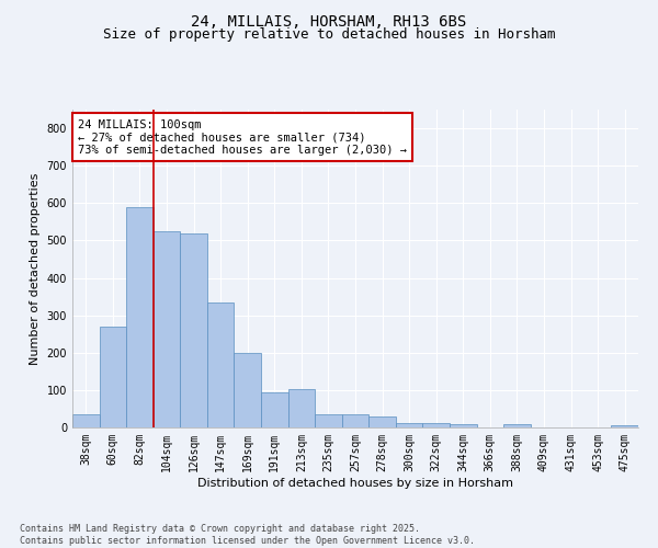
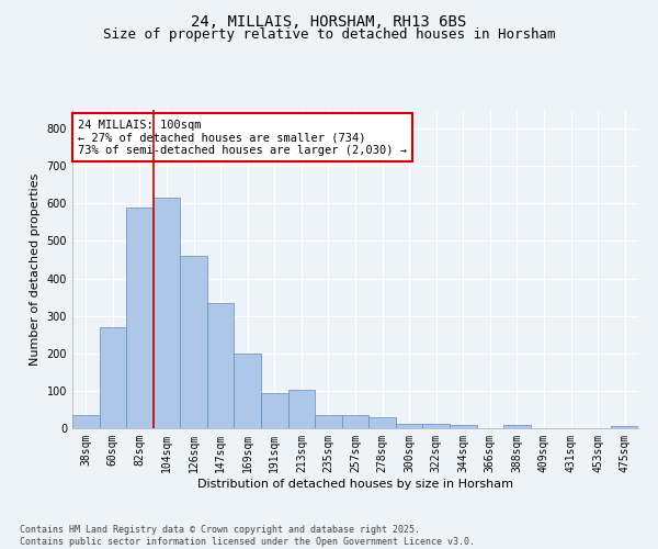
104sqm: 525 -> 615
126sqm: 520 -> 460
